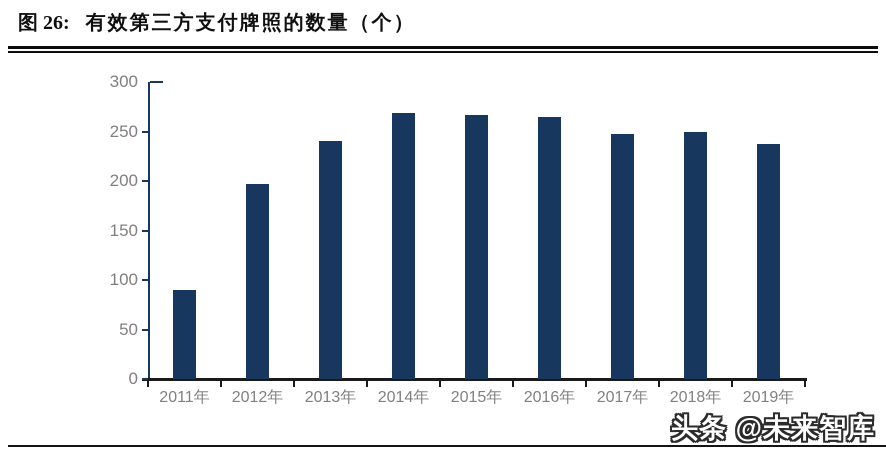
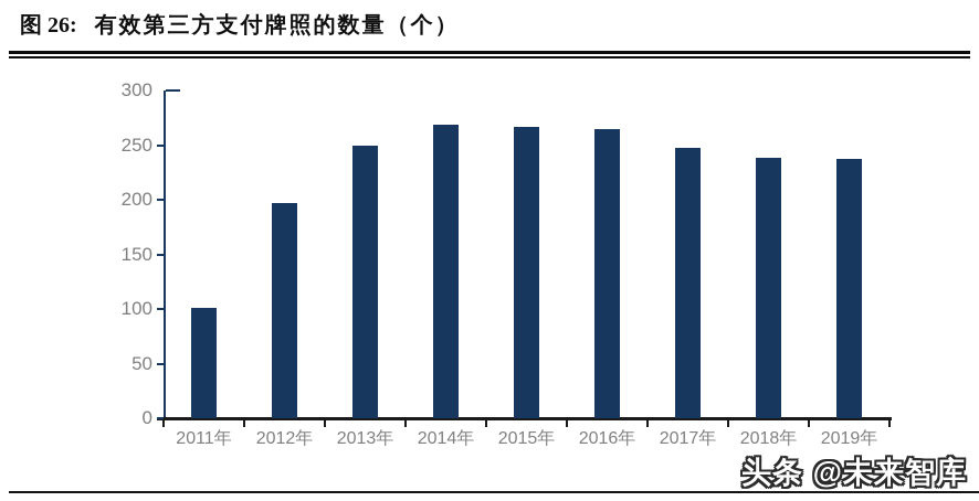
2011年: 90 -> 100
2013年: 240 -> 250
2018年: 250 -> 240
